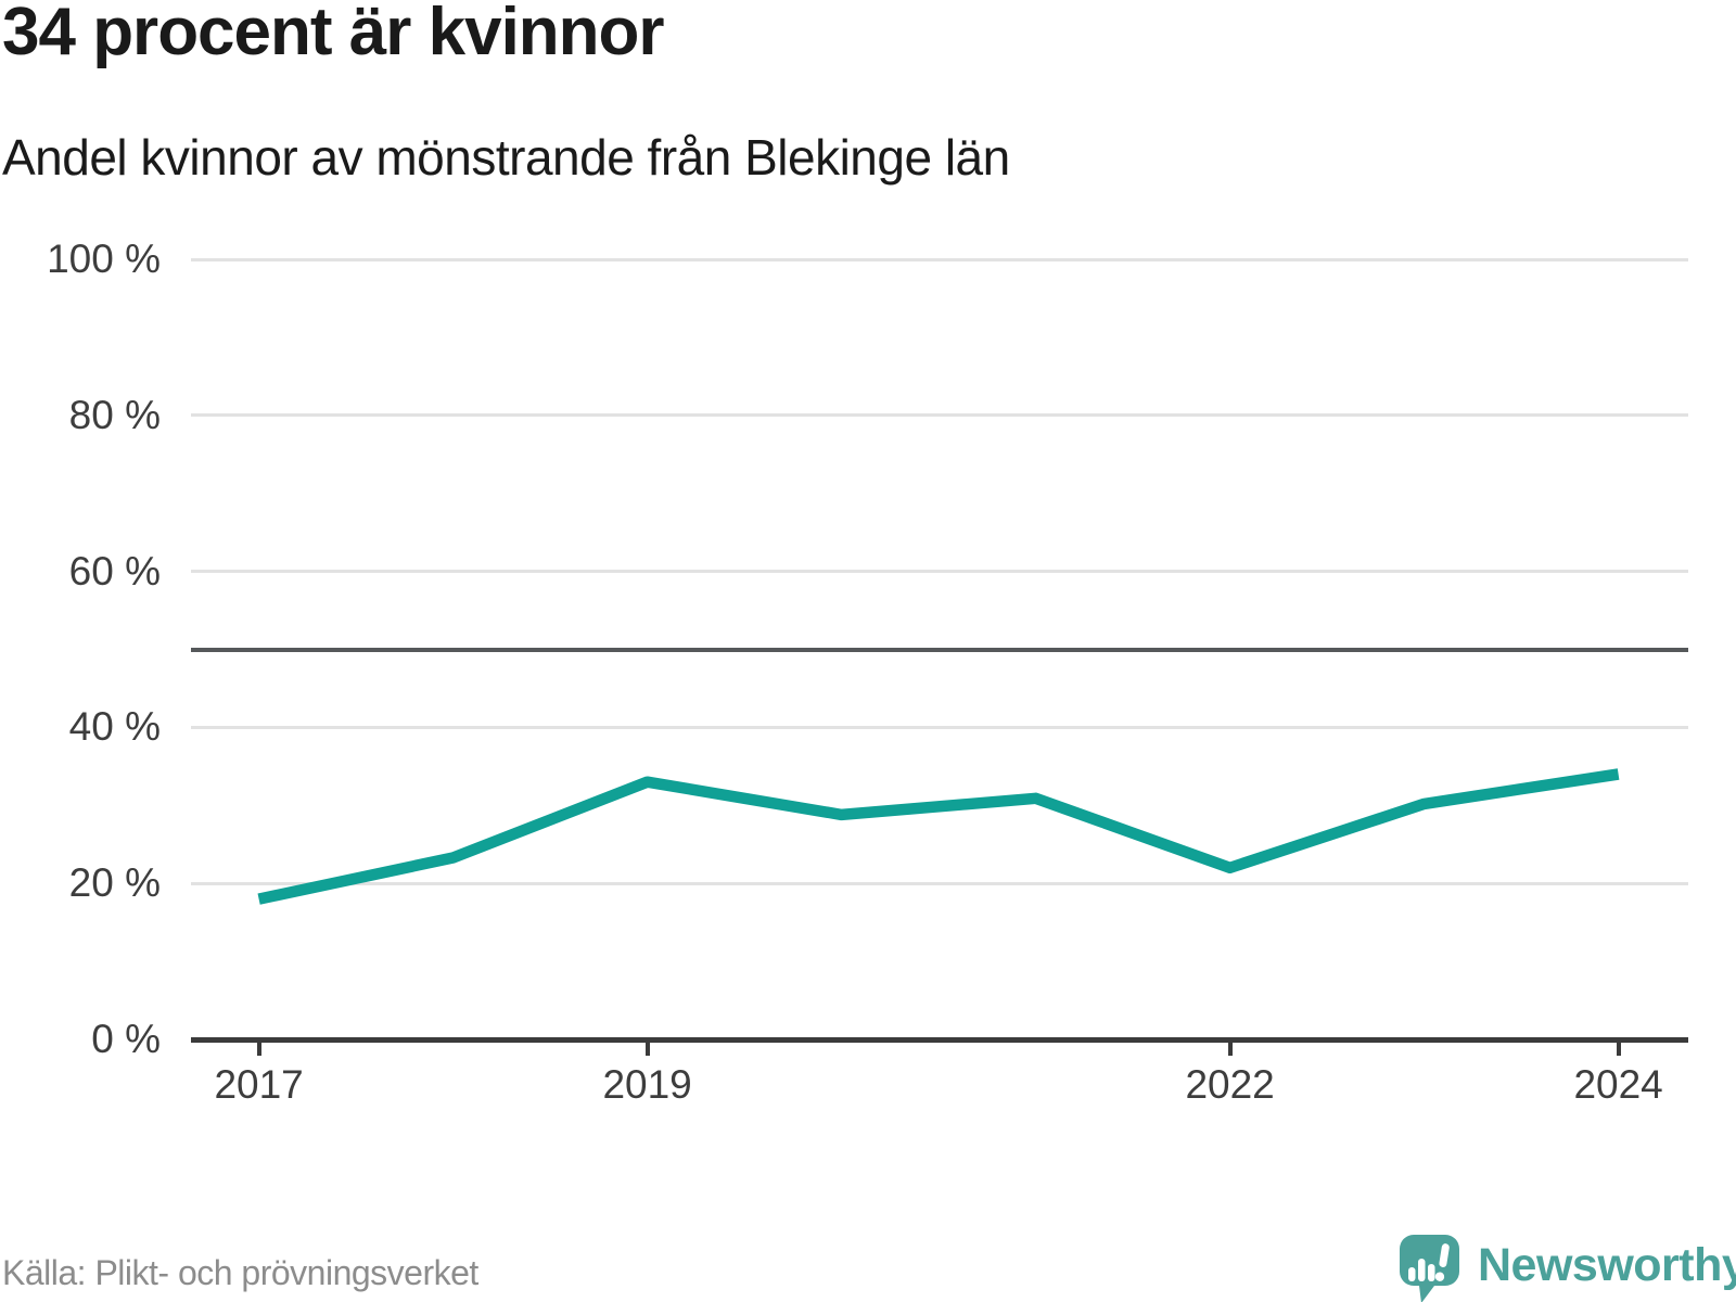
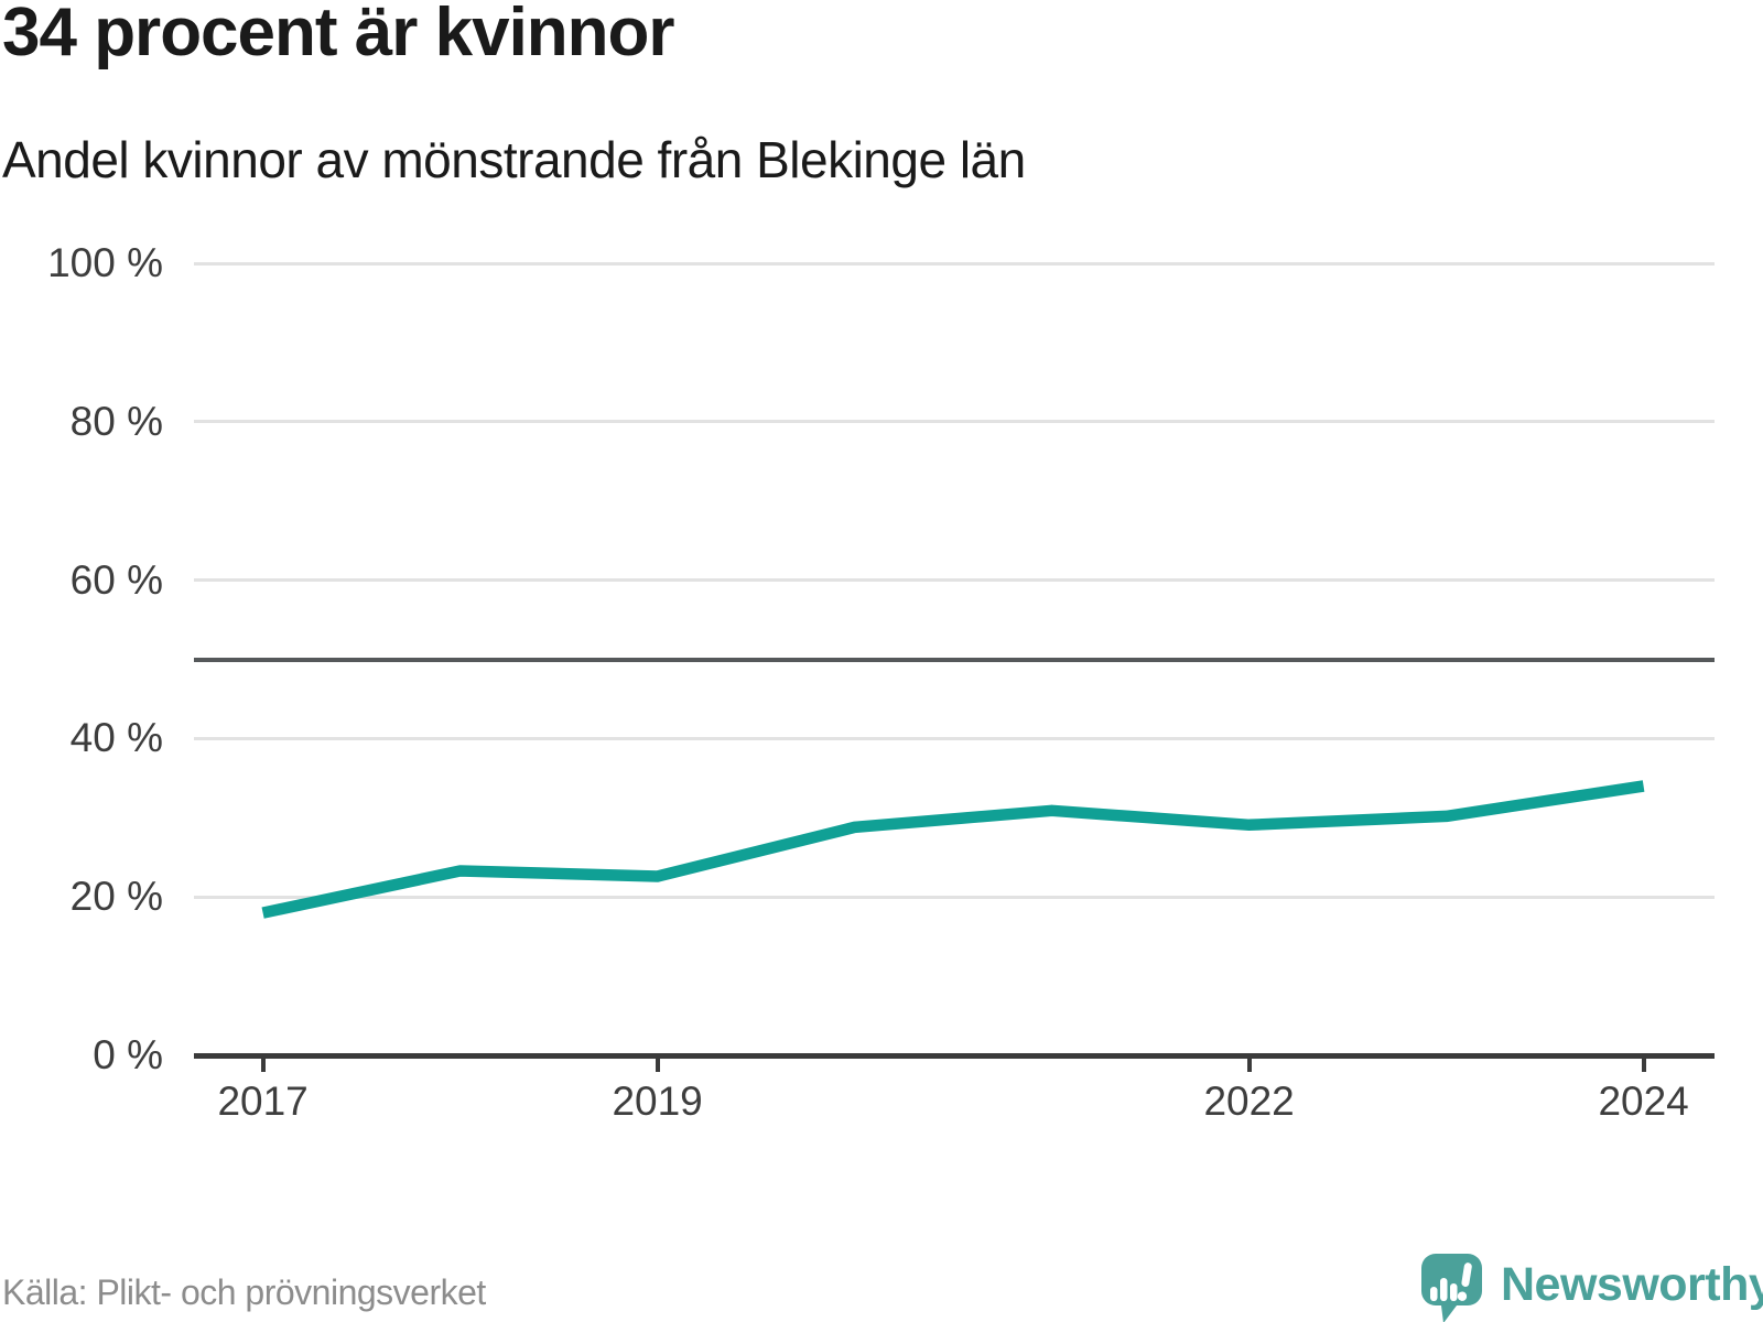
2019: 33% -> 23%
2022: 22% -> 29%
